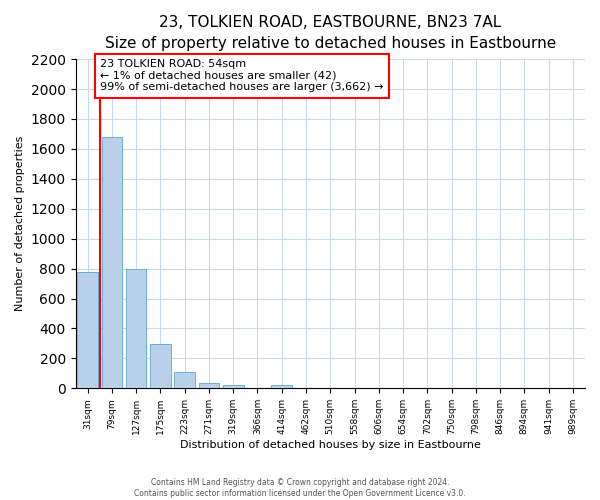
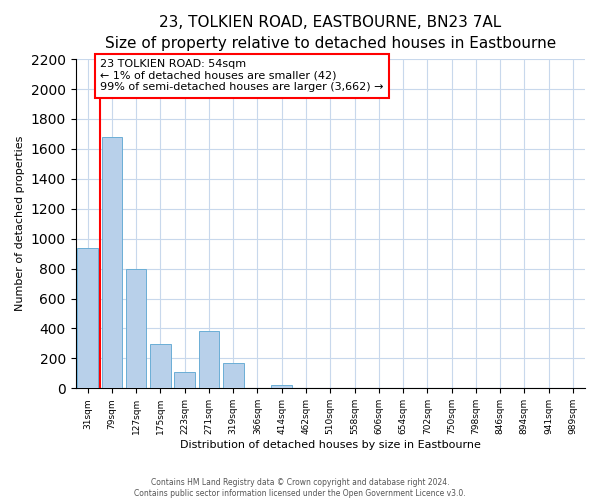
31sqm: 780 -> 940
271sqm: 40 -> 380
319sqm: 20 -> 170
